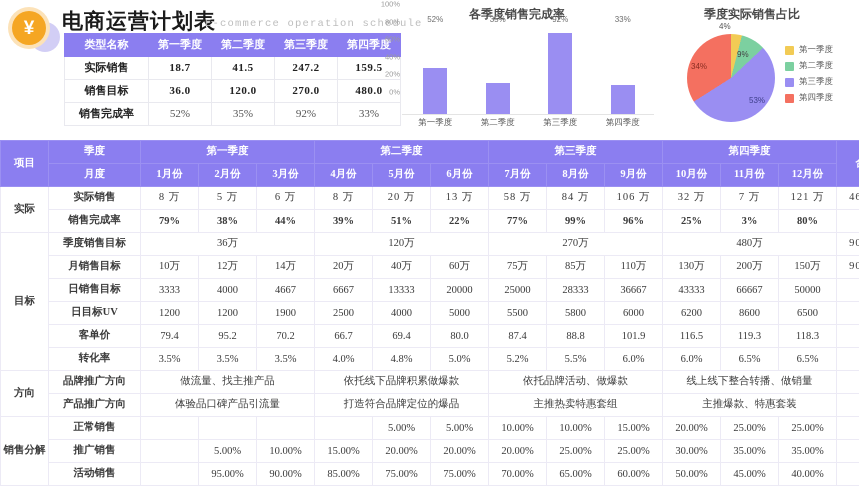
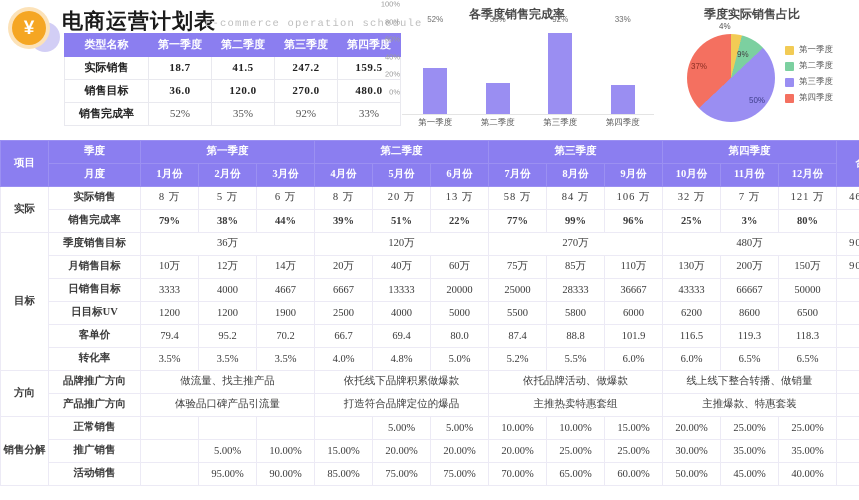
季度实际销售占比/第三季度: 53% -> 50%
季度实际销售占比/第四季度: 34% -> 37%
